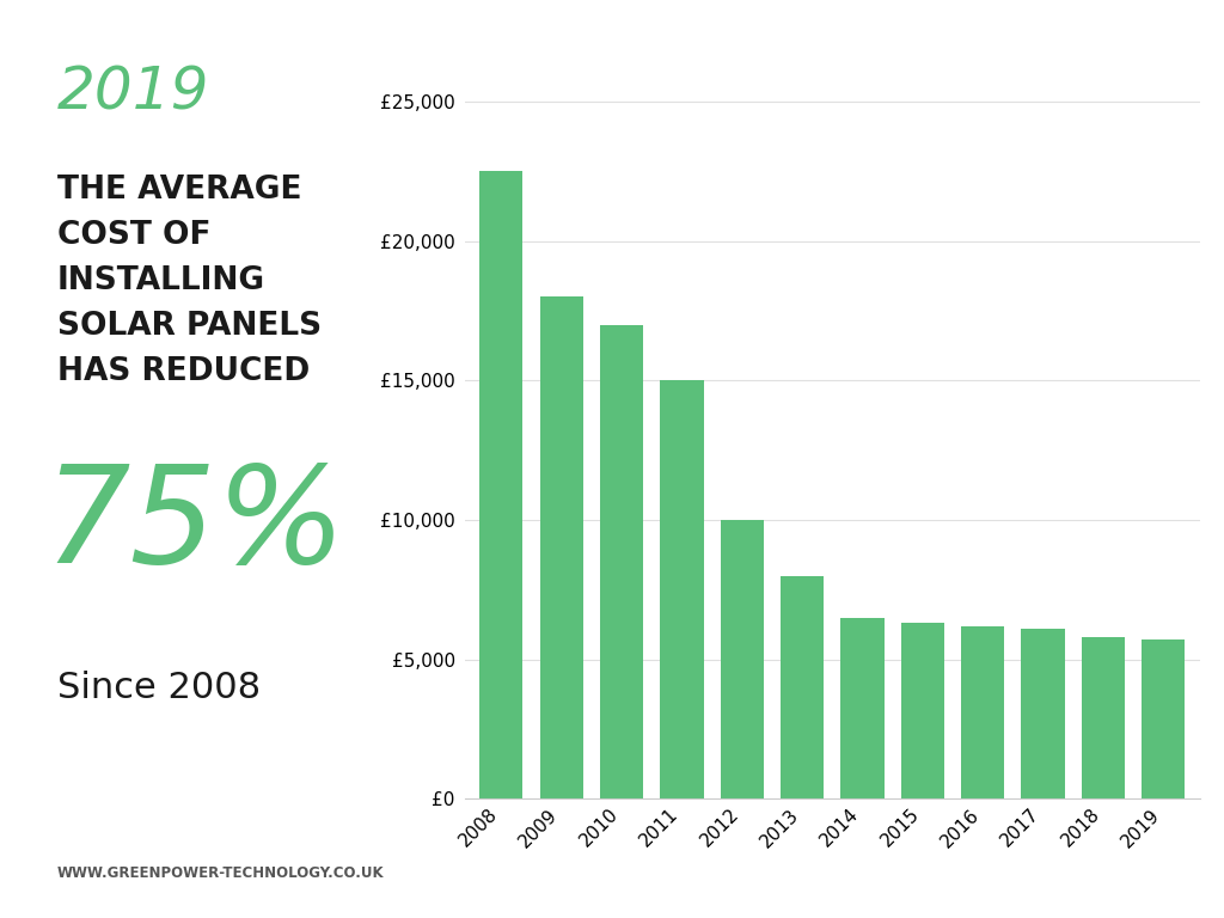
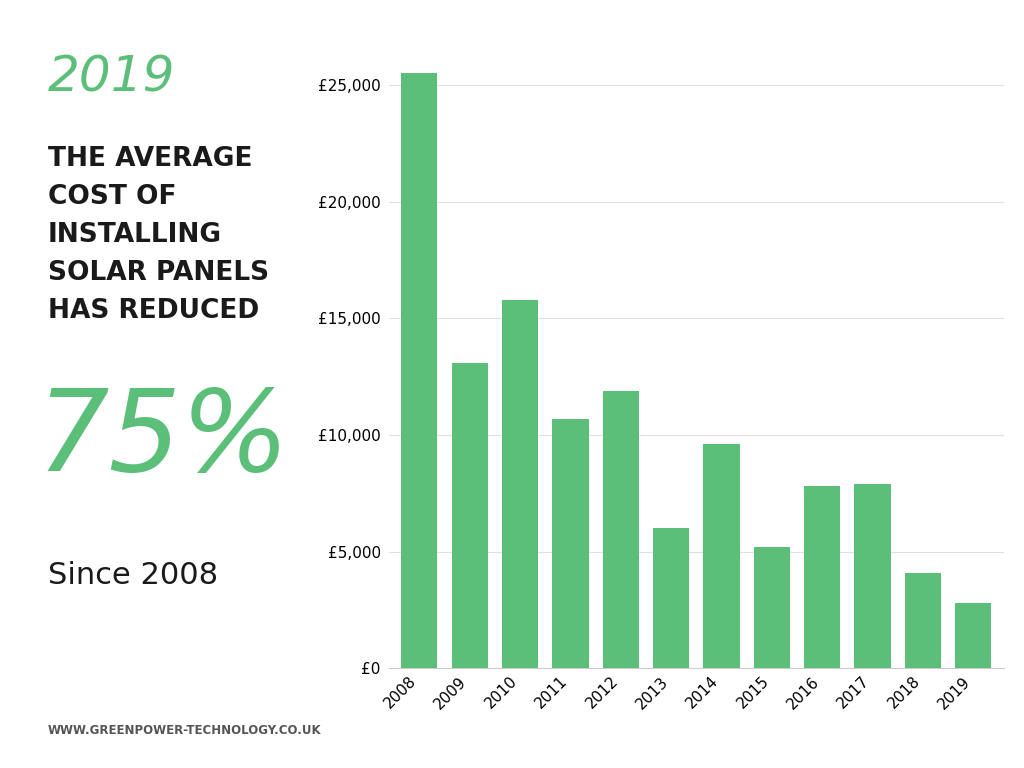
2008: £22,500 -> £25,500
2009: £18,000 -> £13,100
2010: £17,000 -> £15,800
2011: £15,000 -> £10,700
2012: £10,000 -> £11,900
2013: £8,000 -> £6,000
2014: £6,500 -> £9,600
2015: £6,300 -> £5,200
2016: £6,200 -> £7,800
2017: £6,100 -> £7,900
2018: £5,800 -> £4,100
2019: £5,700 -> £2,800
